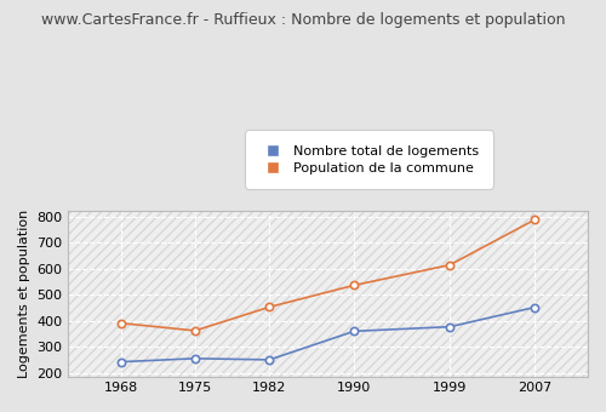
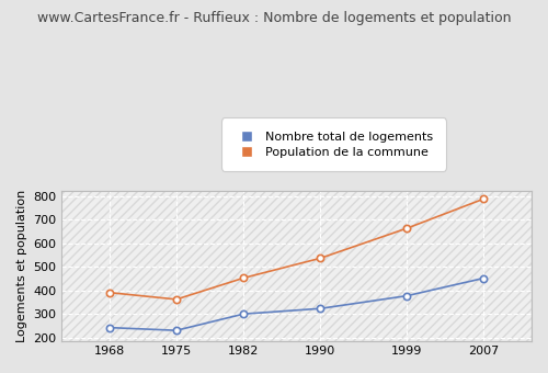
Nombre total de logements/1975: 255 -> 230
Nombre total de logements/1982: 250 -> 300
Nombre total de logements/1990: 360 -> 323
Population de la commune/1999: 615 -> 664
